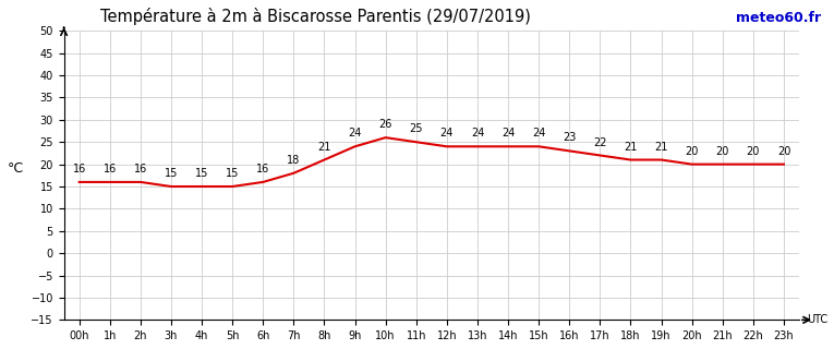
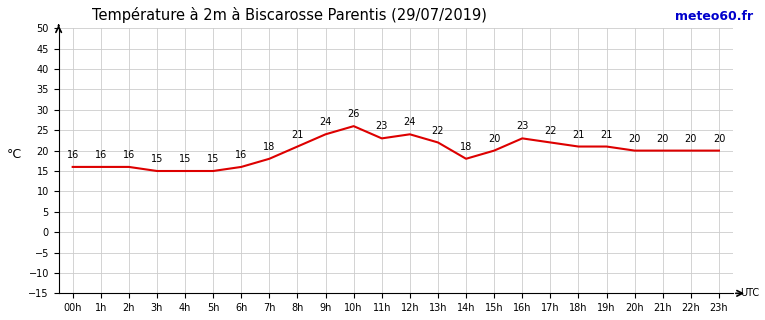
11h: 25 -> 23
13h: 24 -> 22
14h: 24 -> 18
15h: 24 -> 20
